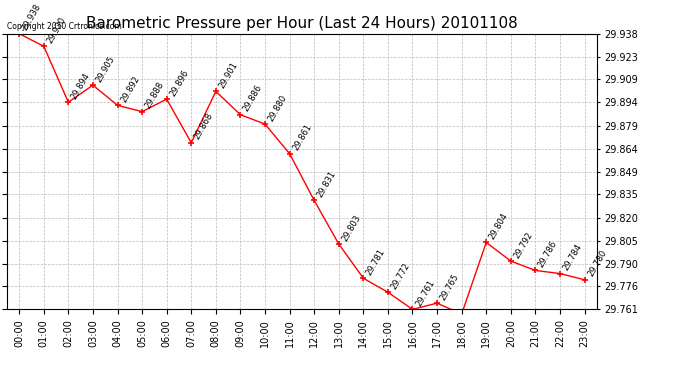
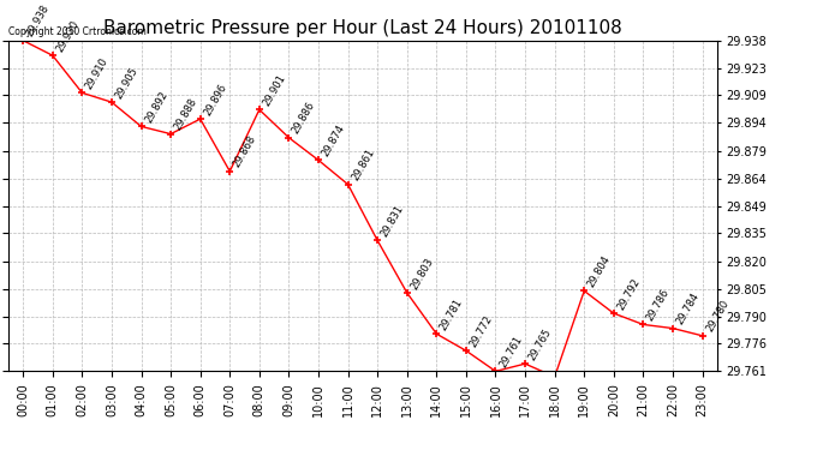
02:00: 29.894 -> 29.910
10:00: 29.880 -> 29.874
